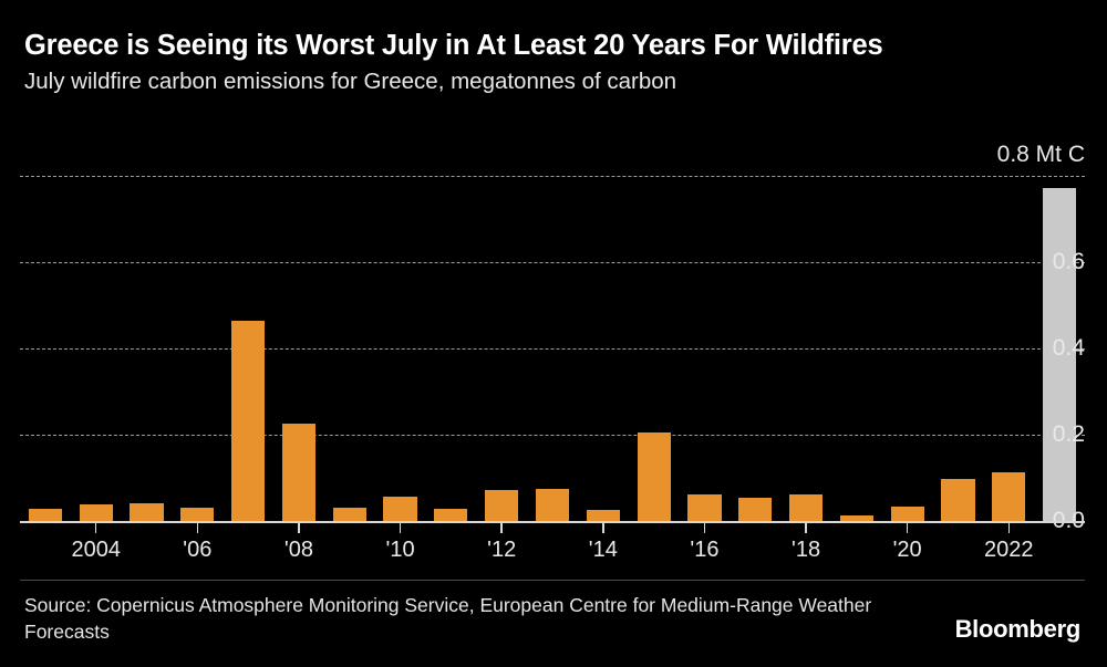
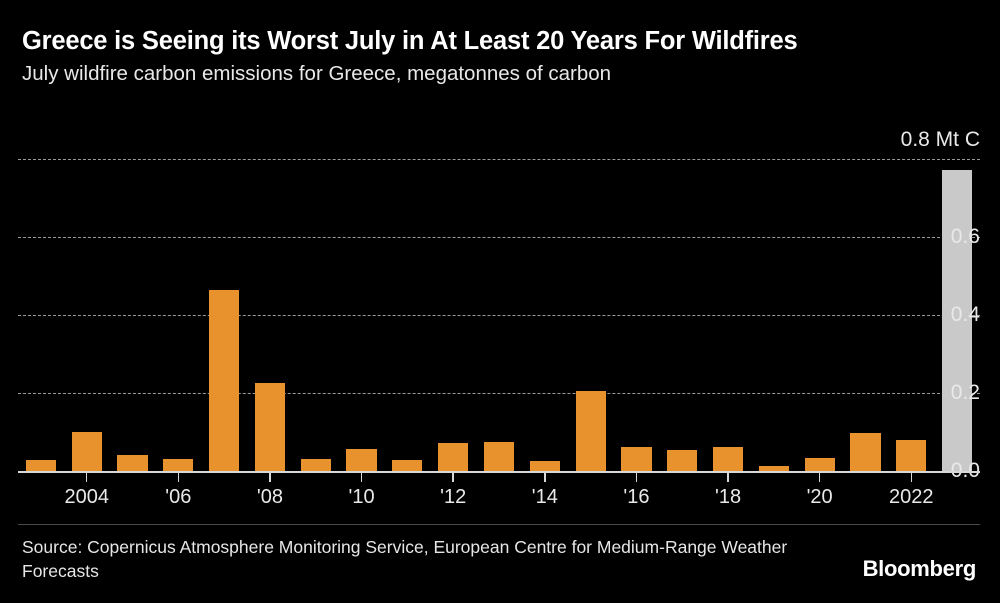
2004: 0.04 -> 0.10
2022: 0.11 -> 0.08
